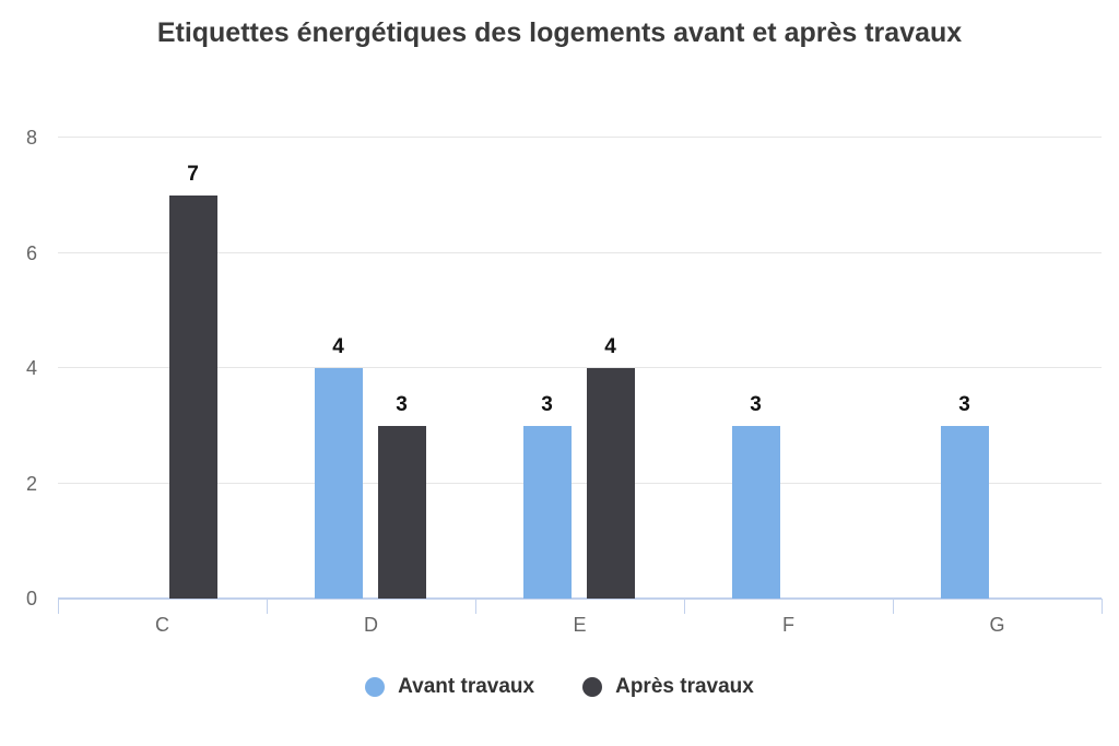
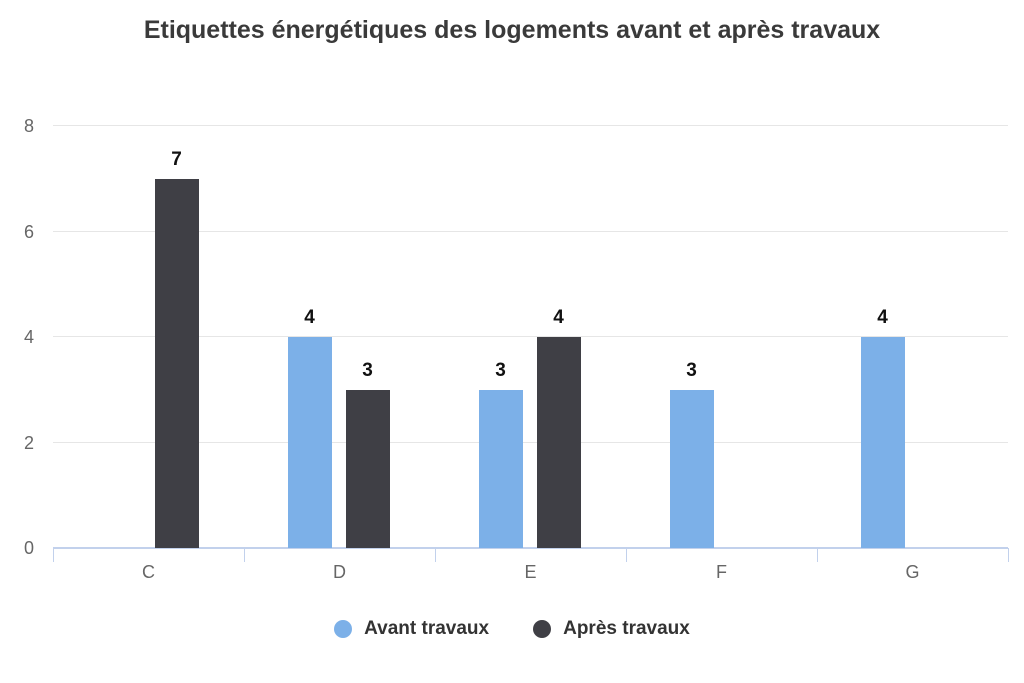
Avant travaux/G: 3 -> 4
